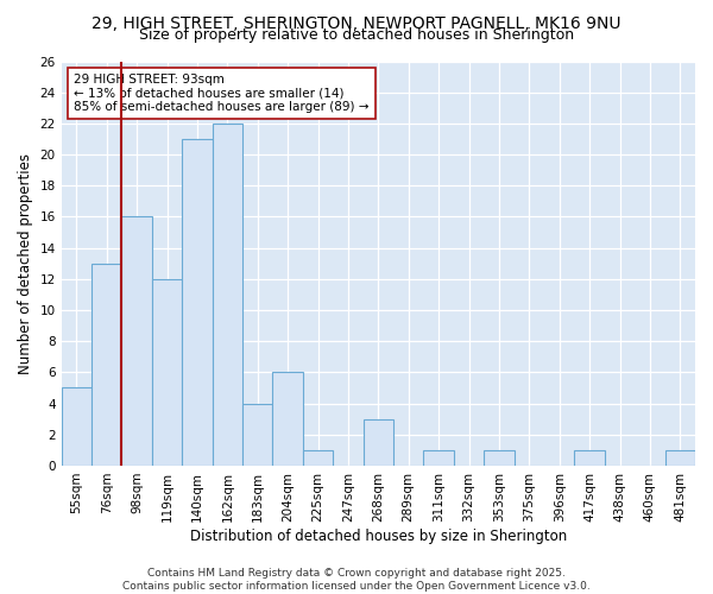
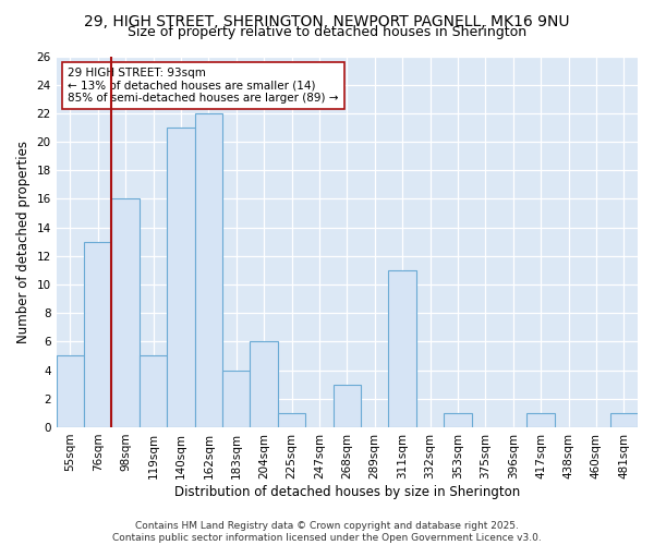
119sqm: 12 -> 5
311sqm: 1 -> 11
